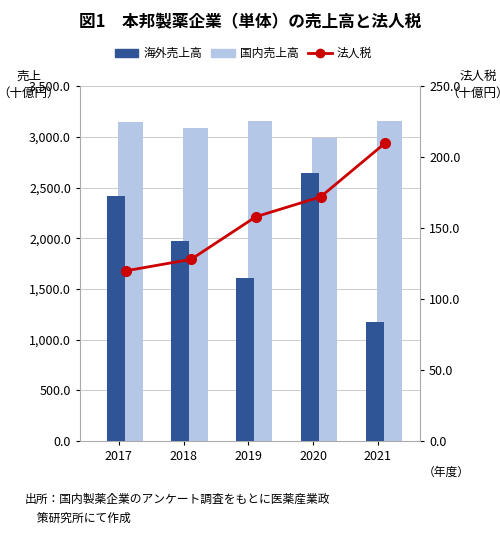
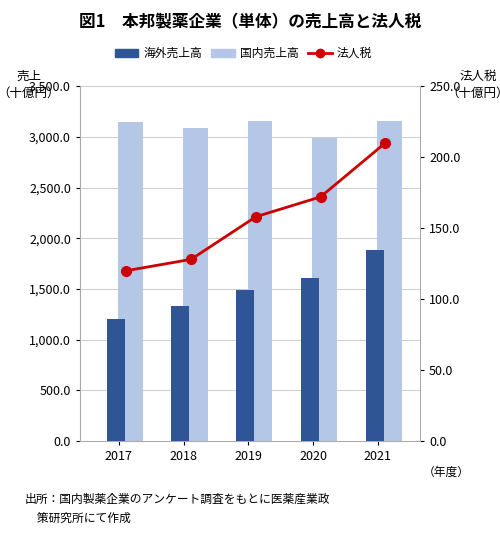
海外売上高/2017: 2,420 -> 1,200
海外売上高/2018: 1,970 -> 1,330
海外売上高/2019: 1,610 -> 1,490
海外売上高/2020: 2,640 -> 1,610
海外売上高/2021: 1,170 -> 1,880
